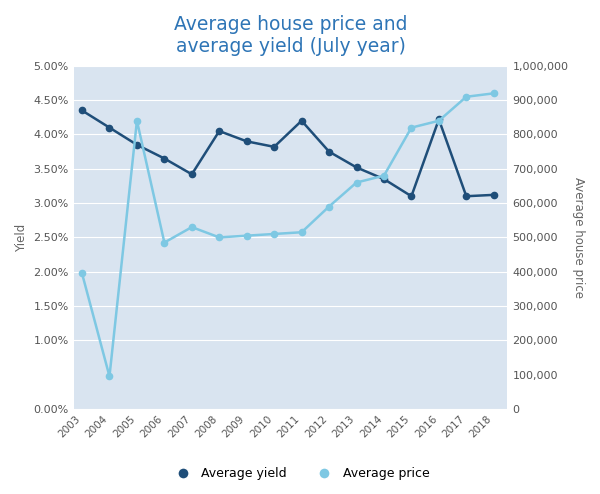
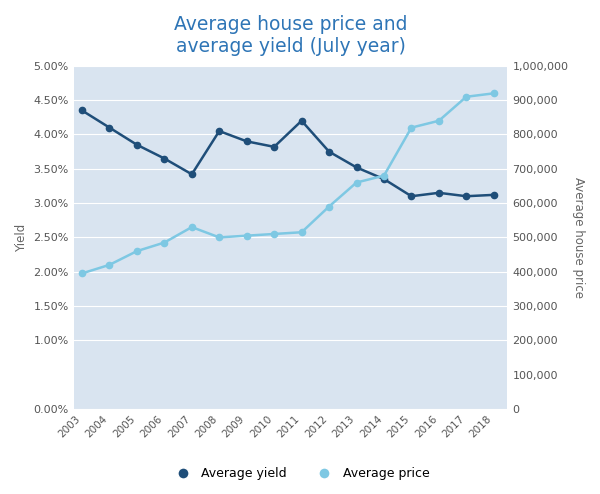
Average price/2004: 95,000 -> 420,000
Average price/2005: 840,000 -> 460,000
Average yield/2016: 4.22% -> 3.15%
